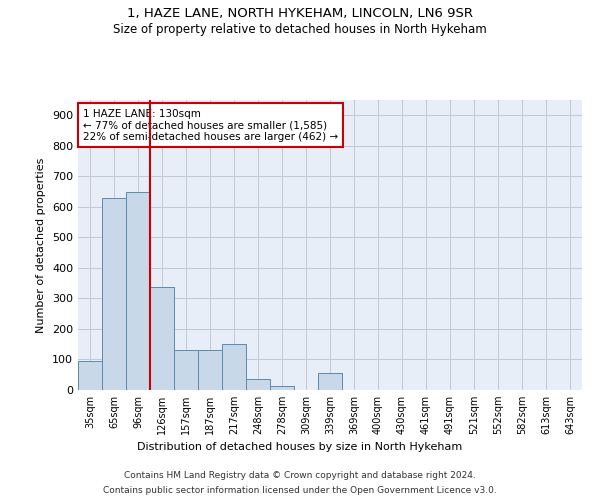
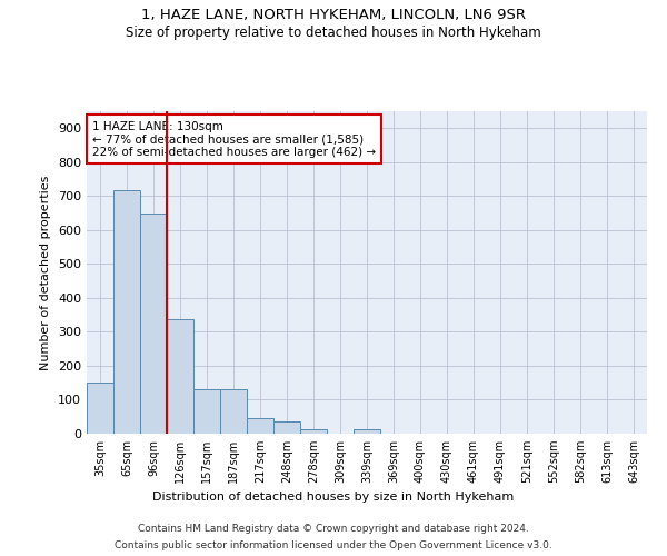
35sqm: 95 -> 152
65sqm: 630 -> 718
217sqm: 150 -> 47
339sqm: 55 -> 13
